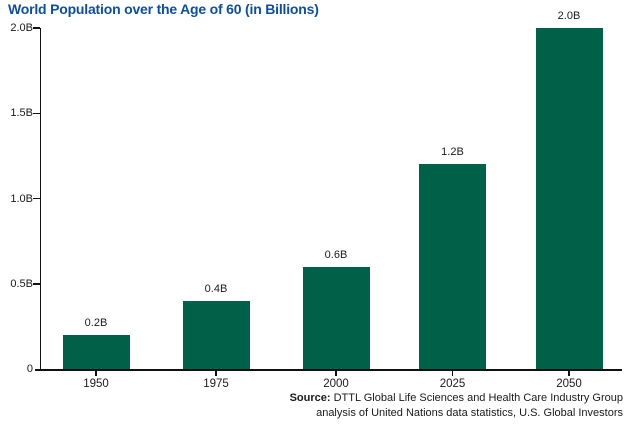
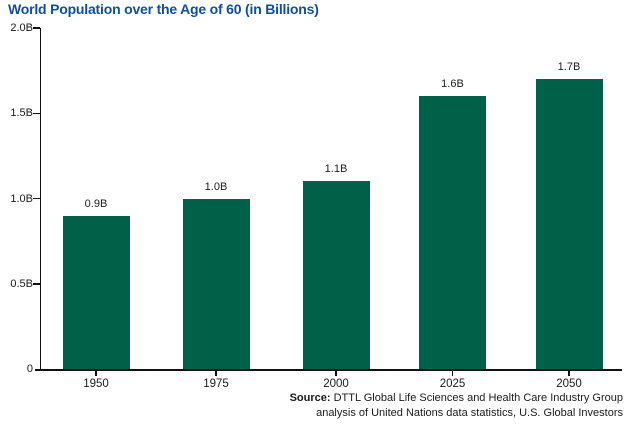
1950: 0.2B -> 0.9B
1975: 0.4B -> 1.0B
2000: 0.6B -> 1.1B
2025: 1.2B -> 1.6B
2050: 2.0B -> 1.7B
